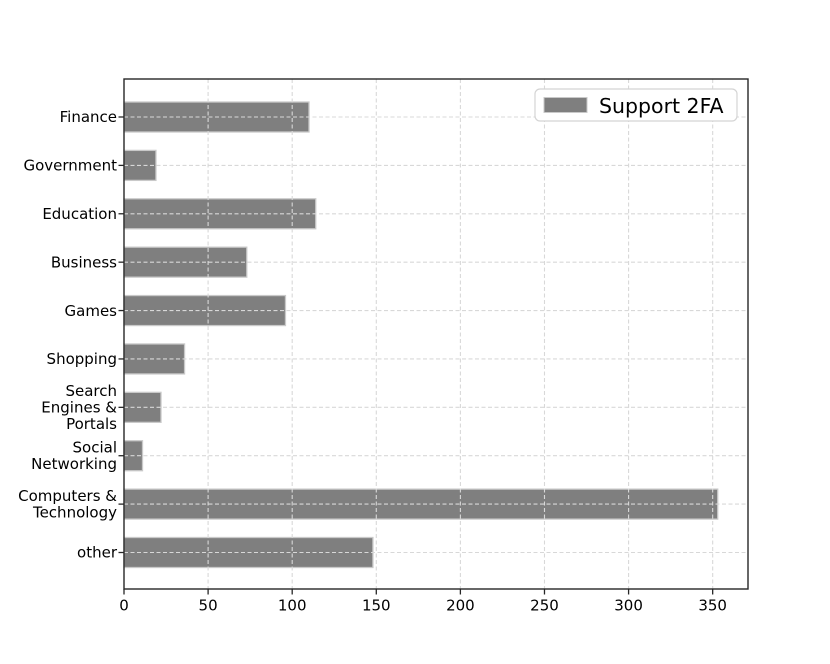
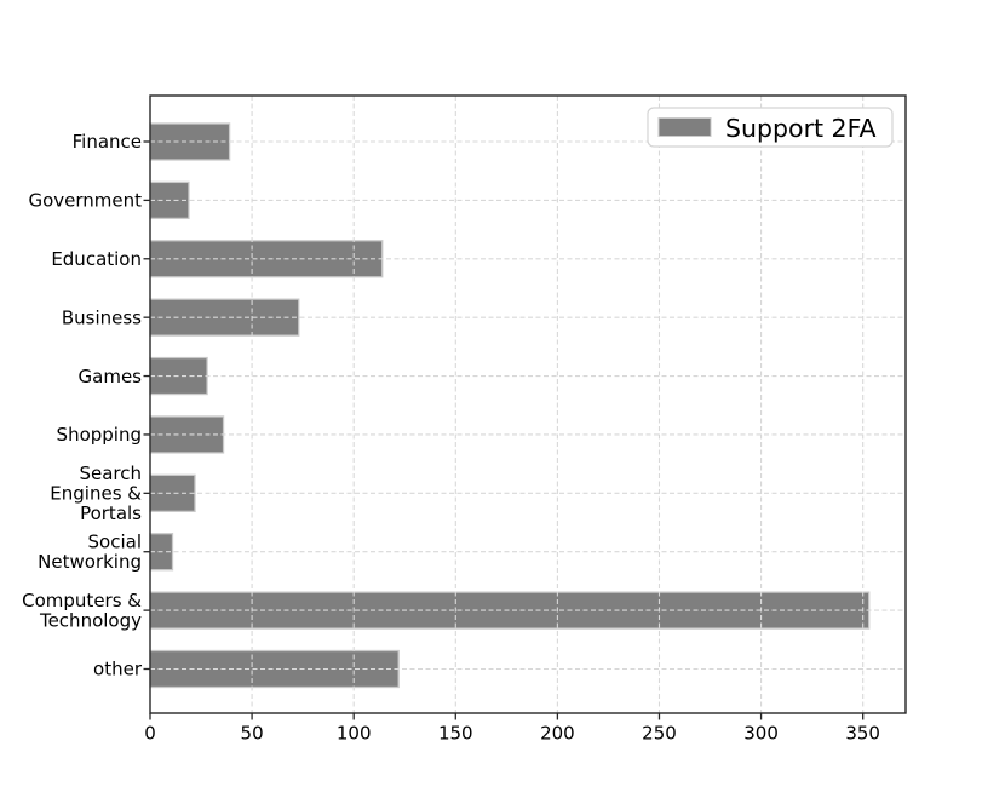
Finance: 110 -> 39
Games: 96 -> 28
other: 148 -> 122
